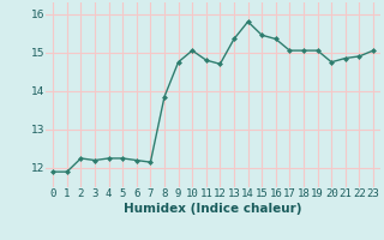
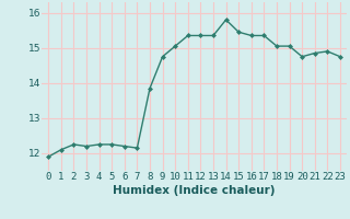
1: 11.90 -> 12.10
11: 14.80 -> 15.35
12: 14.70 -> 15.35
17: 15.05 -> 15.35
23: 15.05 -> 14.75
